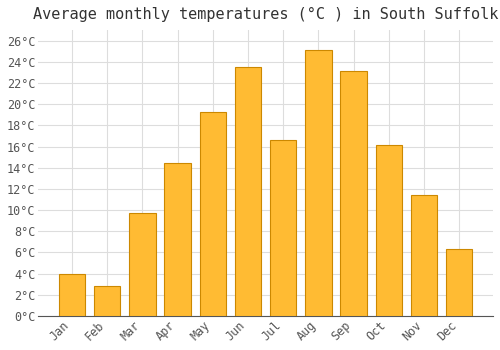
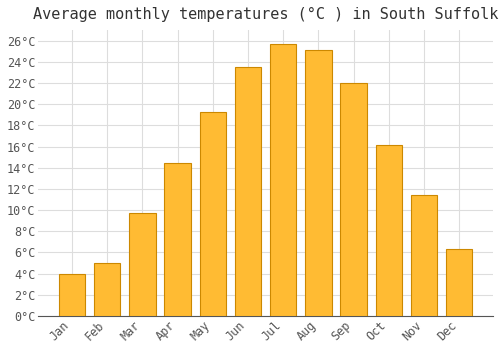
Feb: 2.8°C -> 5.0°C
Jul: 16.6°C -> 25.7°C
Sep: 23.1°C -> 22.0°C
